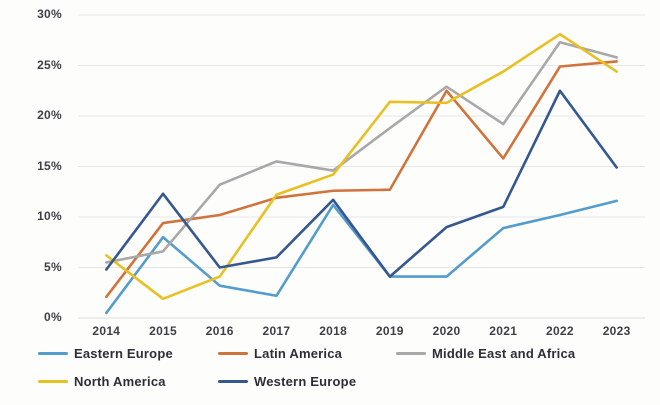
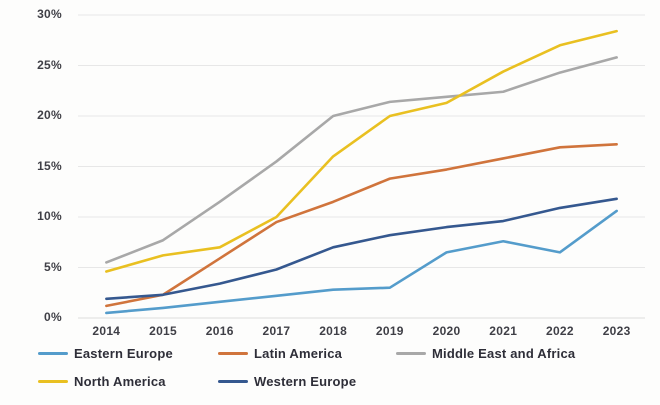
Latin America/2014: 2.1% -> 1.2%
North America/2014: 6.2% -> 4.6%
Western Europe/2014: 4.8% -> 1.9%
Eastern Europe/2015: 8.0% -> 1.0%
Latin America/2015: 9.4% -> 2.3%
Middle East and Africa/2015: 6.6% -> 7.7%
North America/2015: 1.9% -> 6.2%
Western Europe/2015: 12.3% -> 2.3%
Eastern Europe/2016: 3.2% -> 1.6%
Latin America/2016: 10.2% -> 5.9%
Middle East and Africa/2016: 13.2% -> 11.5%
North America/2016: 4.1% -> 7.0%
Western Europe/2016: 5.0% -> 3.4%
Latin America/2017: 11.9% -> 9.5%
North America/2017: 12.2% -> 10.0%
Western Europe/2017: 6.0% -> 4.8%
Eastern Europe/2018: 11.2% -> 2.8%
Latin America/2018: 12.6% -> 11.5%
Middle East and Africa/2018: 14.6% -> 20.0%
North America/2018: 14.2% -> 16.0%
Western Europe/2018: 11.7% -> 7.0%
Eastern Europe/2019: 4.1% -> 3.0%
Latin America/2019: 12.7% -> 13.8%
Middle East and Africa/2019: 18.8% -> 21.4%
North America/2019: 21.4% -> 20.0%
Western Europe/2019: 4.1% -> 8.2%
Eastern Europe/2020: 4.1% -> 6.5%
Latin America/2020: 22.5% -> 14.7%
Middle East and Africa/2020: 22.9% -> 21.9%
Eastern Europe/2021: 8.9% -> 7.6%
Middle East and Africa/2021: 19.2% -> 22.4%
Western Europe/2021: 11.0% -> 9.6%
Eastern Europe/2022: 10.2% -> 6.5%
Latin America/2022: 24.9% -> 16.9%
Middle East and Africa/2022: 27.3% -> 24.3%
North America/2022: 28.1% -> 27.0%
Western Europe/2022: 22.5% -> 10.9%
Eastern Europe/2023: 11.6% -> 10.6%
Latin America/2023: 25.4% -> 17.2%
North America/2023: 24.4% -> 28.4%
Western Europe/2023: 14.9% -> 11.8%
